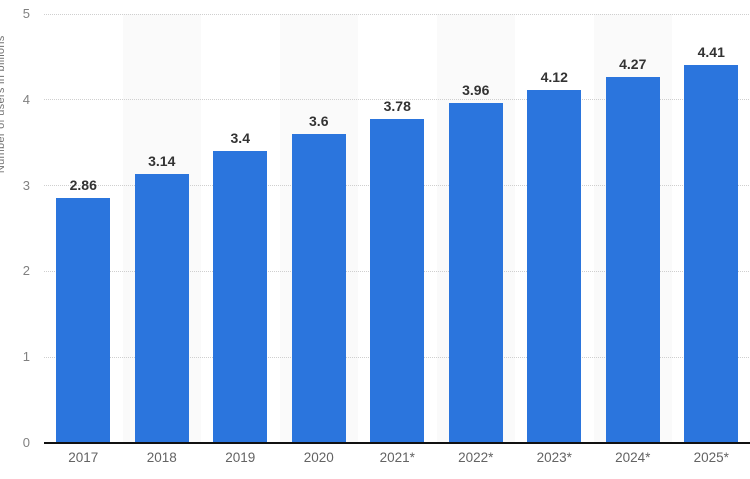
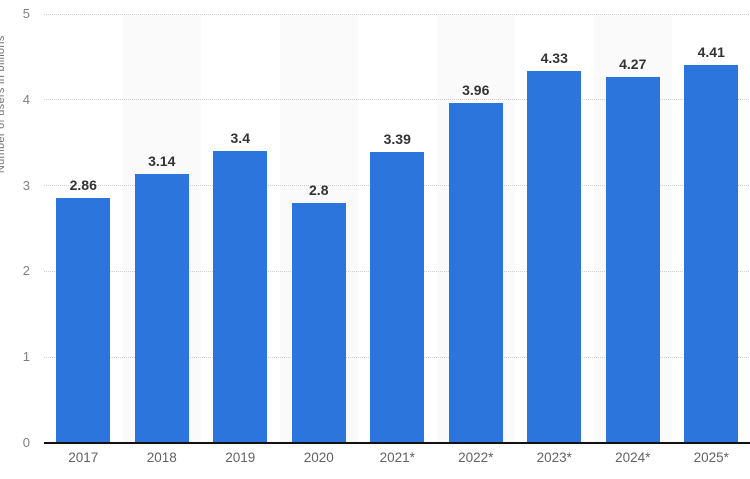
2020: 3.6 -> 2.8
2021*: 3.78 -> 3.39
2023*: 4.12 -> 4.33
